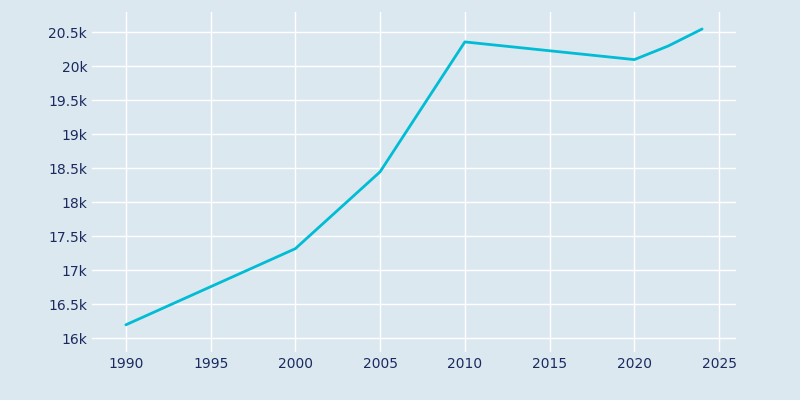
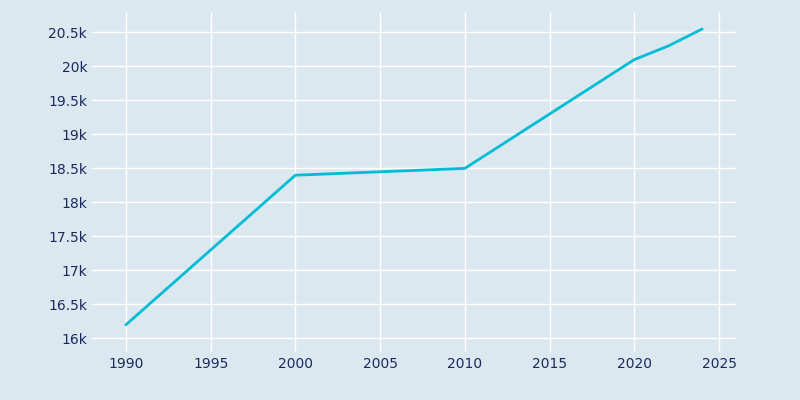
2000: 17.32k -> 18.40k
2010: 20.36k -> 18.50k
